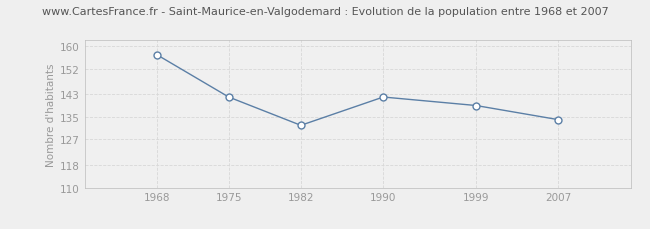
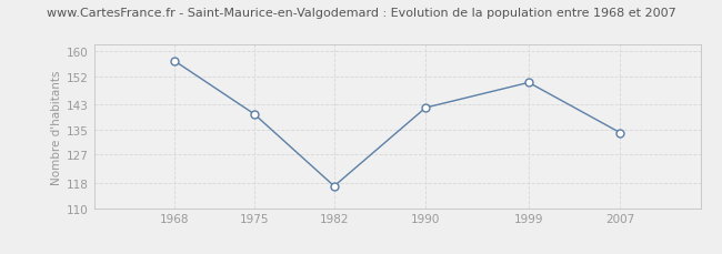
1975: 142 -> 140
1982: 132 -> 117
1999: 139 -> 150
